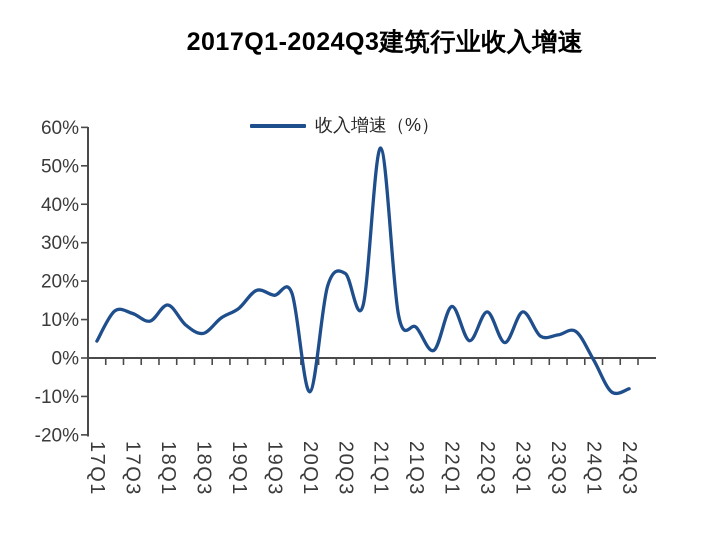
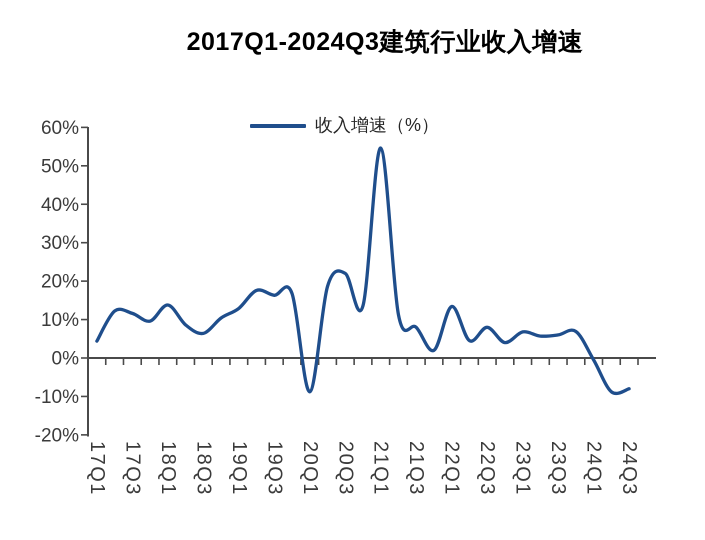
22Q3: 12% -> 8%
23Q1: 12% -> 7%
